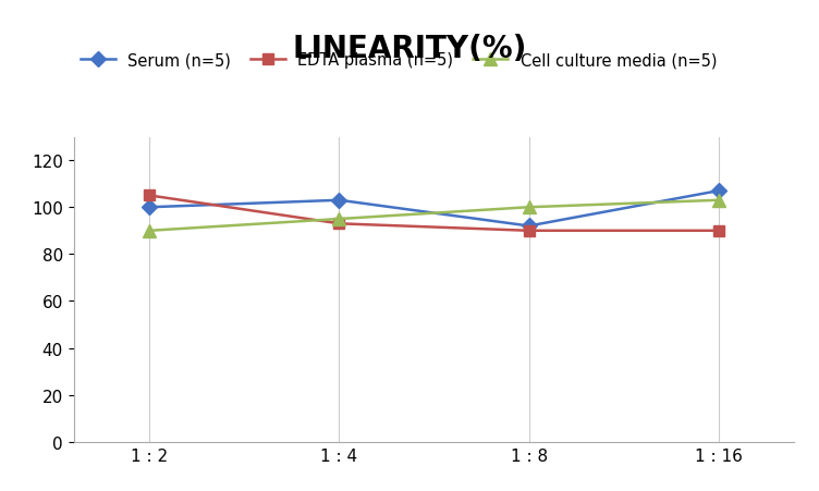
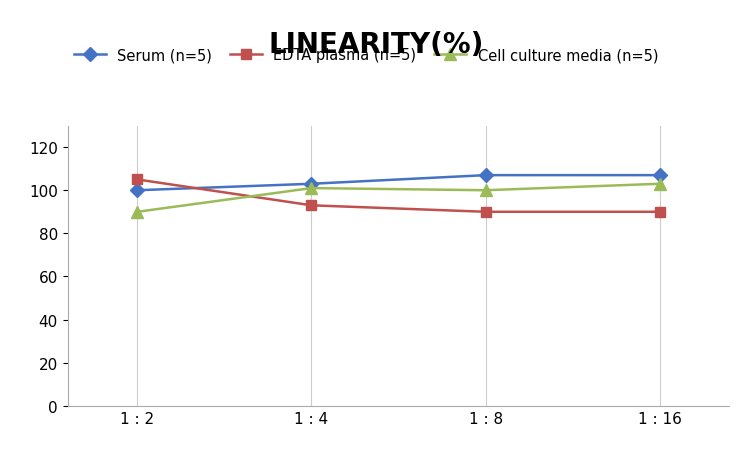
Cell culture media (n=5)/1 : 4: 95 -> 101
Serum (n=5)/1 : 8: 92 -> 107
